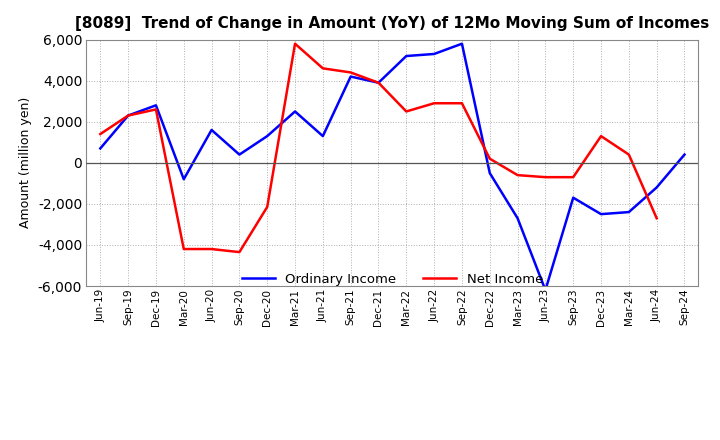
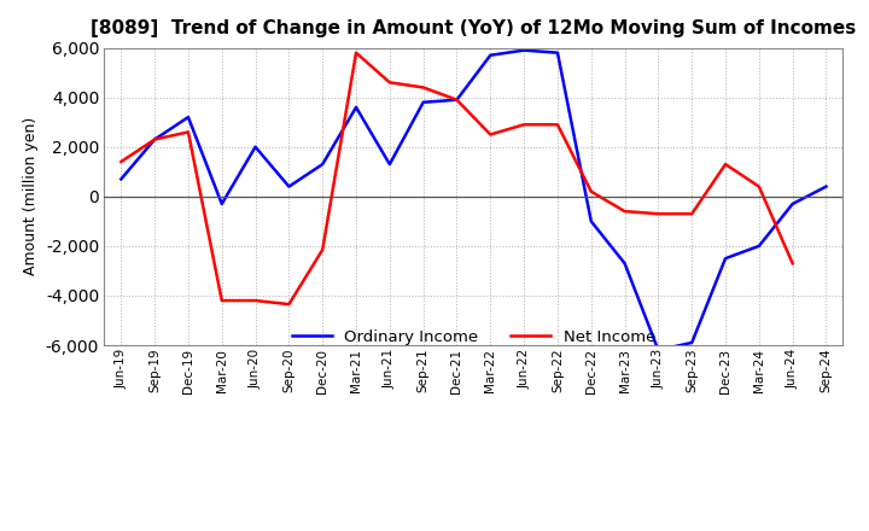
Ordinary Income/Dec-19: 2,800 -> 3,200
Ordinary Income/Mar-20: -800 -> -300
Ordinary Income/Jun-20: 1,600 -> 2,000
Ordinary Income/Mar-21: 2,500 -> 3,600
Ordinary Income/Sep-21: 4,200 -> 3,800
Ordinary Income/Mar-22: 5,200 -> 5,700
Ordinary Income/Jun-22: 5,300 -> 5,900
Ordinary Income/Dec-22: -500 -> -1,000
Ordinary Income/Sep-23: -1,700 -> -5,900
Ordinary Income/Mar-24: -2,400 -> -2,000
Ordinary Income/Jun-24: -1,200 -> -300
